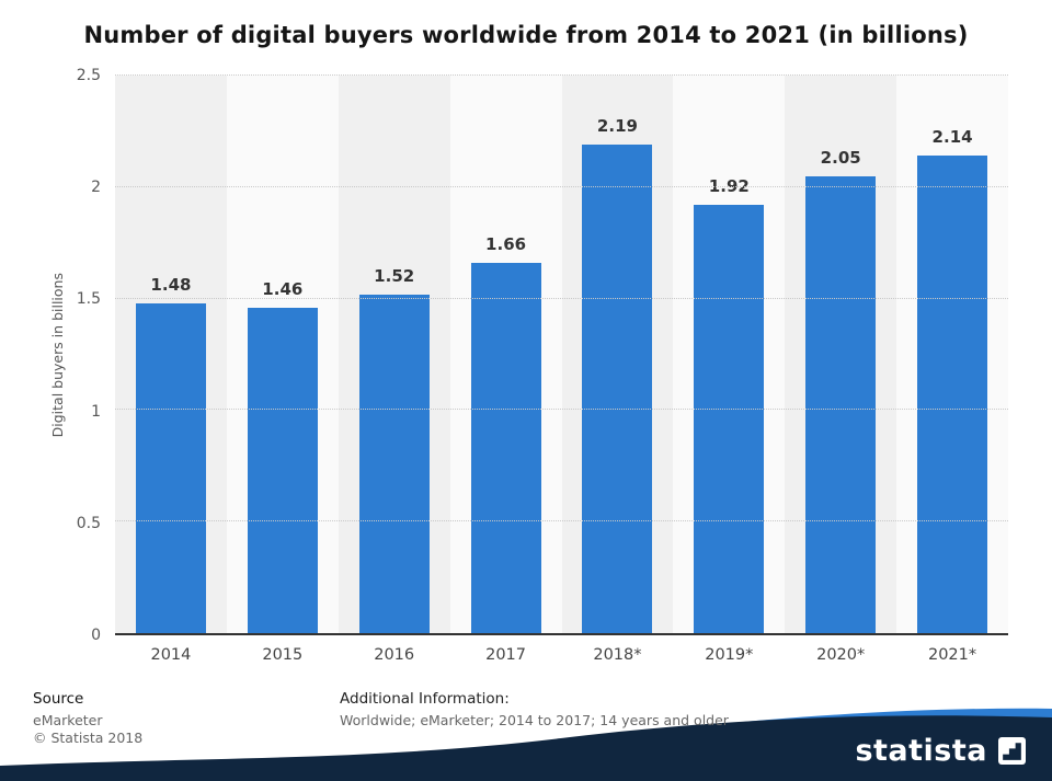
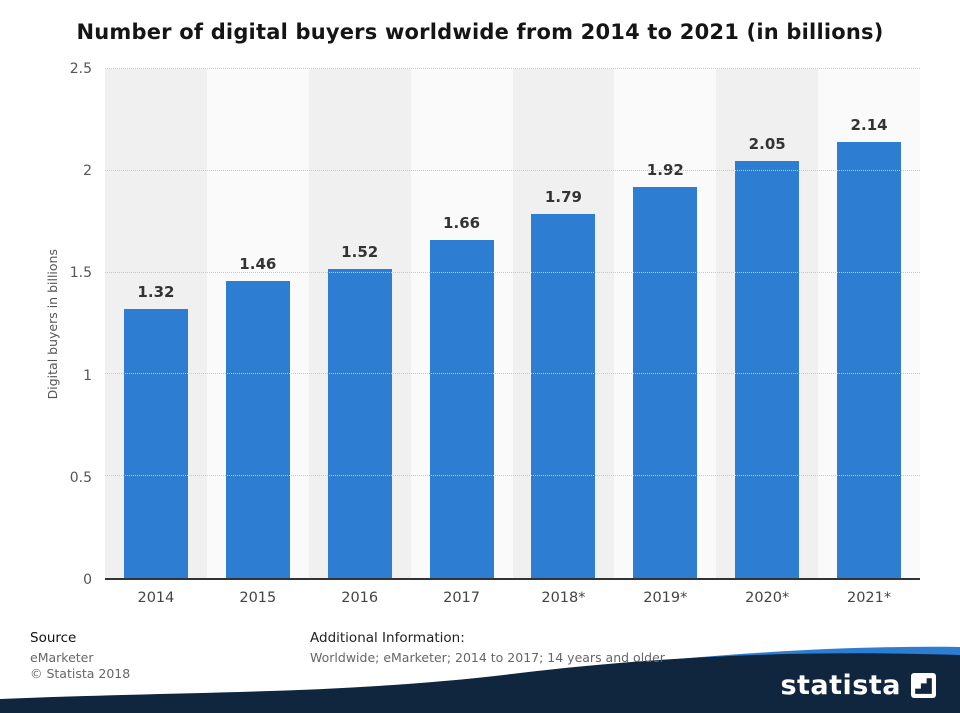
2014: 1.48 -> 1.32
2018*: 2.19 -> 1.79
